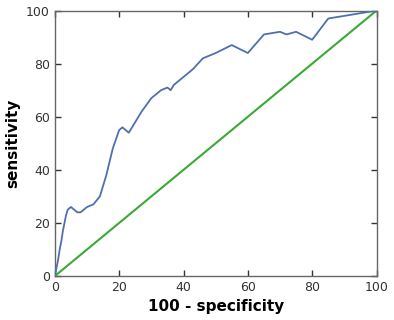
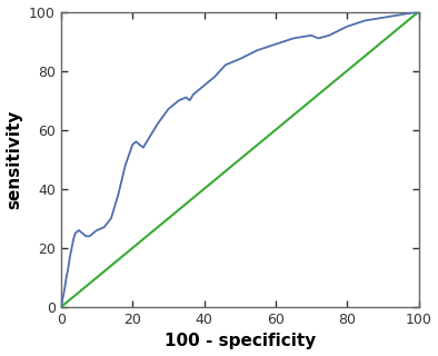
60: 84 -> 89
80: 89 -> 95
